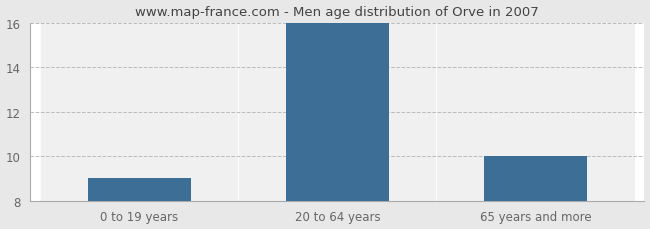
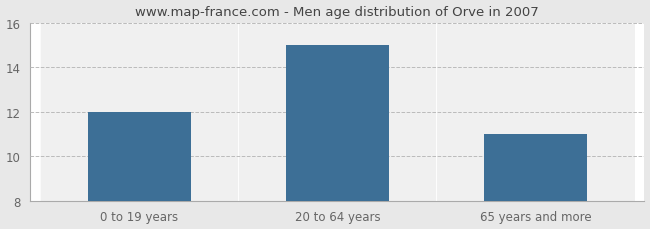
0 to 19 years: 9 -> 12
20 to 64 years: 16 -> 15
65 years and more: 10 -> 11
